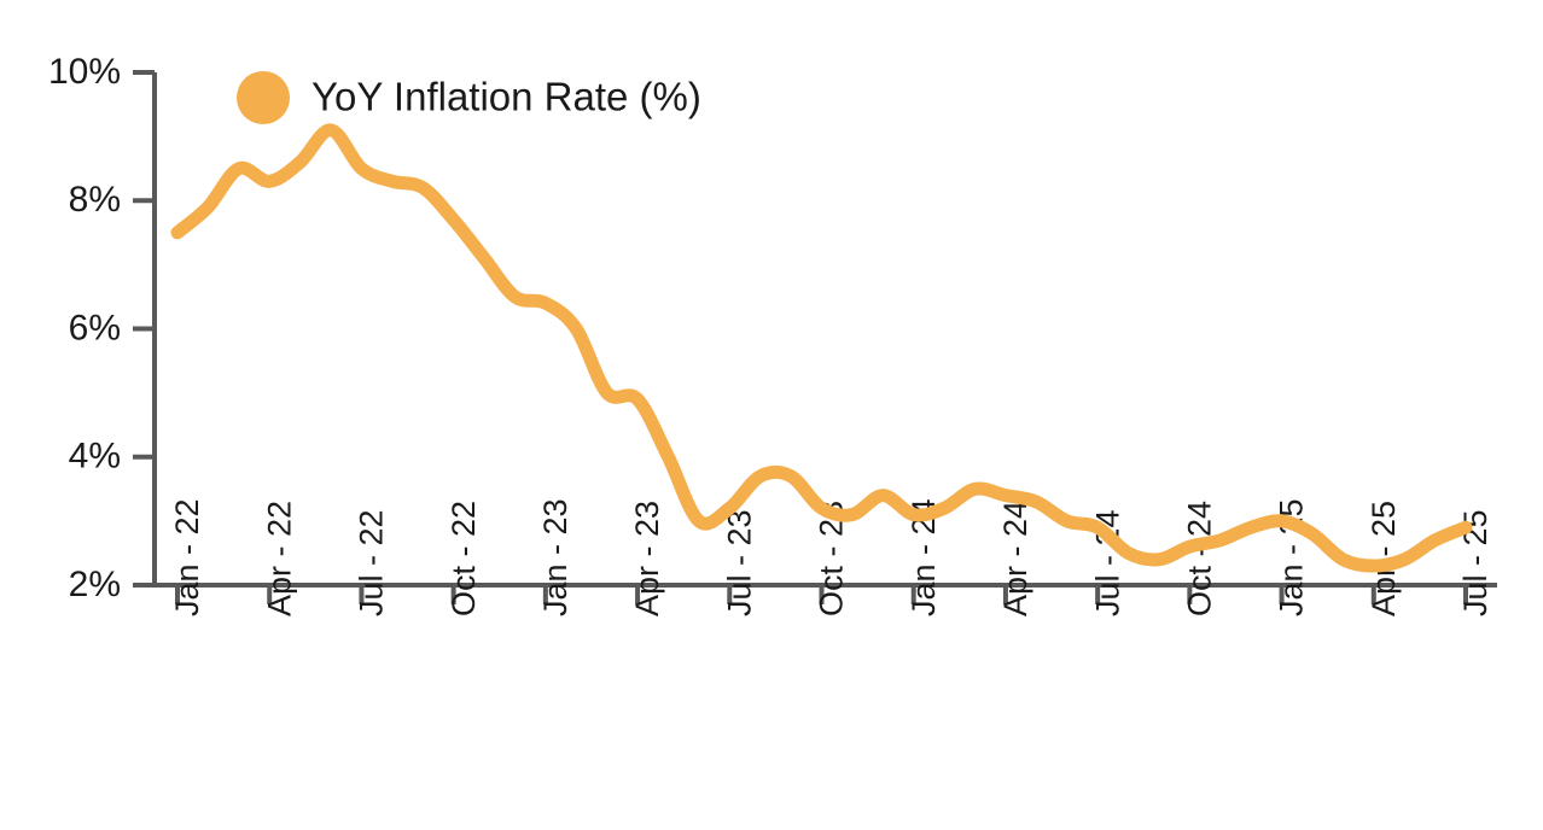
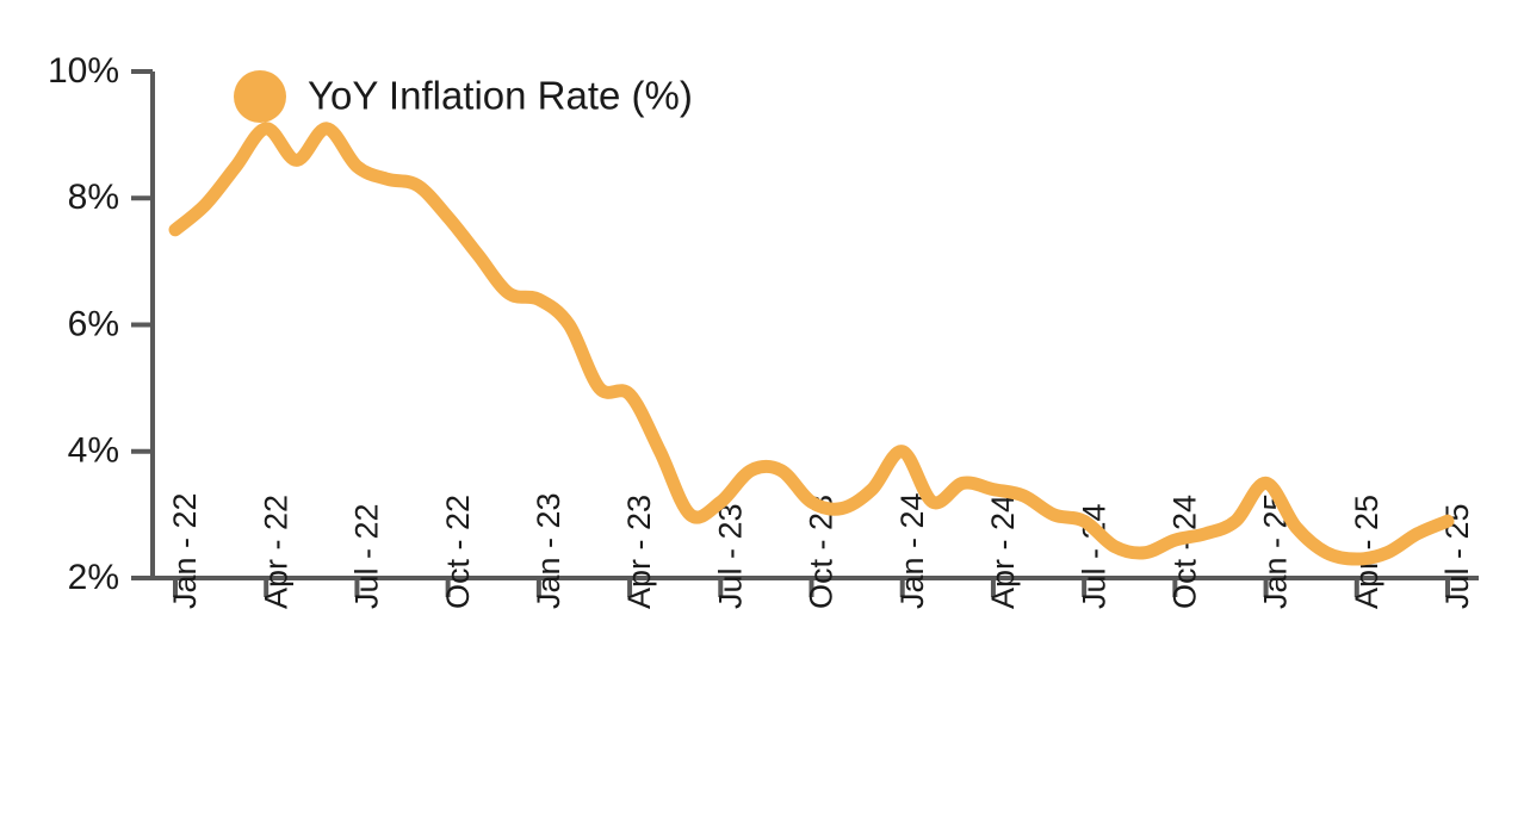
Apr - 22: 8.3% -> 9.1%
Jan - 24: 3.1% -> 4.0%
Jan - 25: 3.0% -> 3.5%
